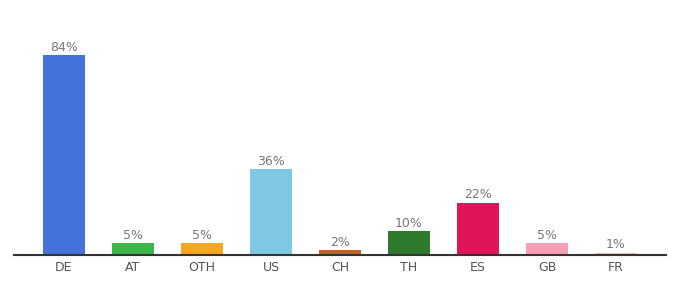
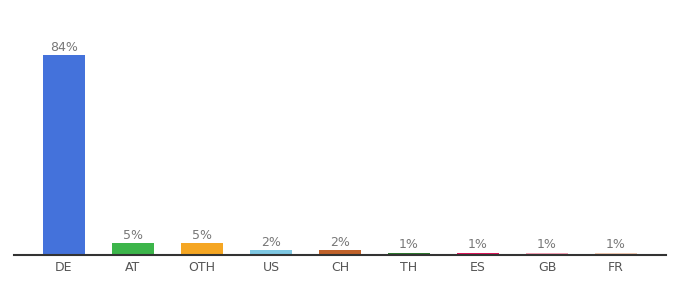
US: 36% -> 2%
TH: 10% -> 1%
ES: 22% -> 1%
GB: 5% -> 1%
